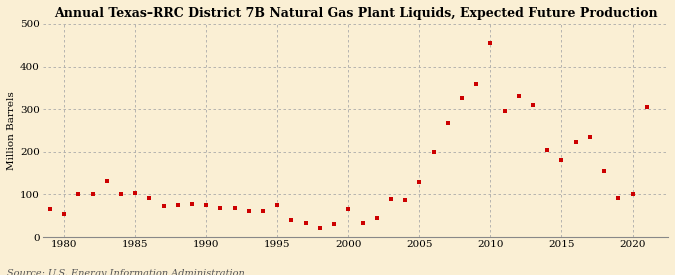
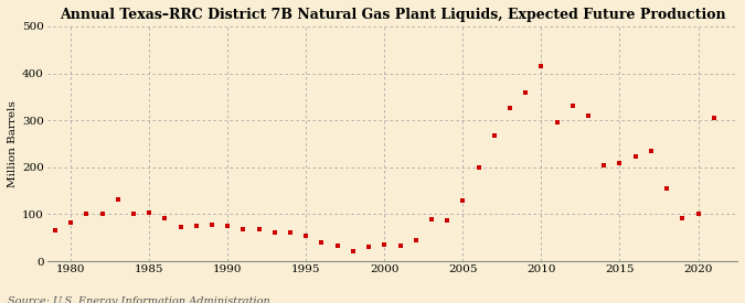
1980: 55 -> 82
1995: 75 -> 55
2000: 65 -> 35
2010: 455 -> 415
2015: 180 -> 210
